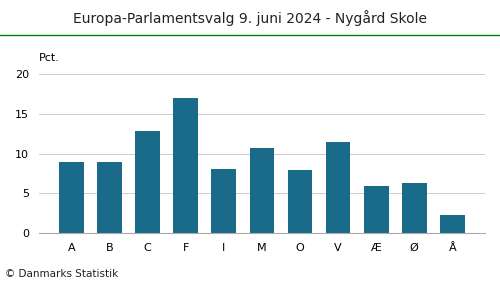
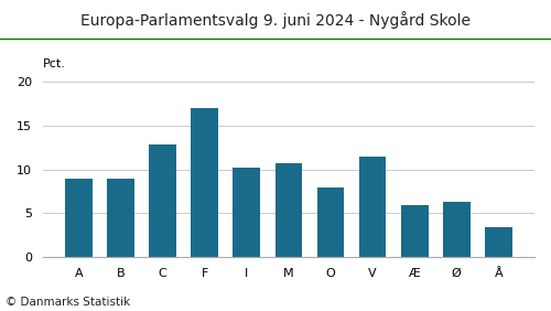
I: 8.0 -> 10.2
Å: 2.3 -> 3.4
